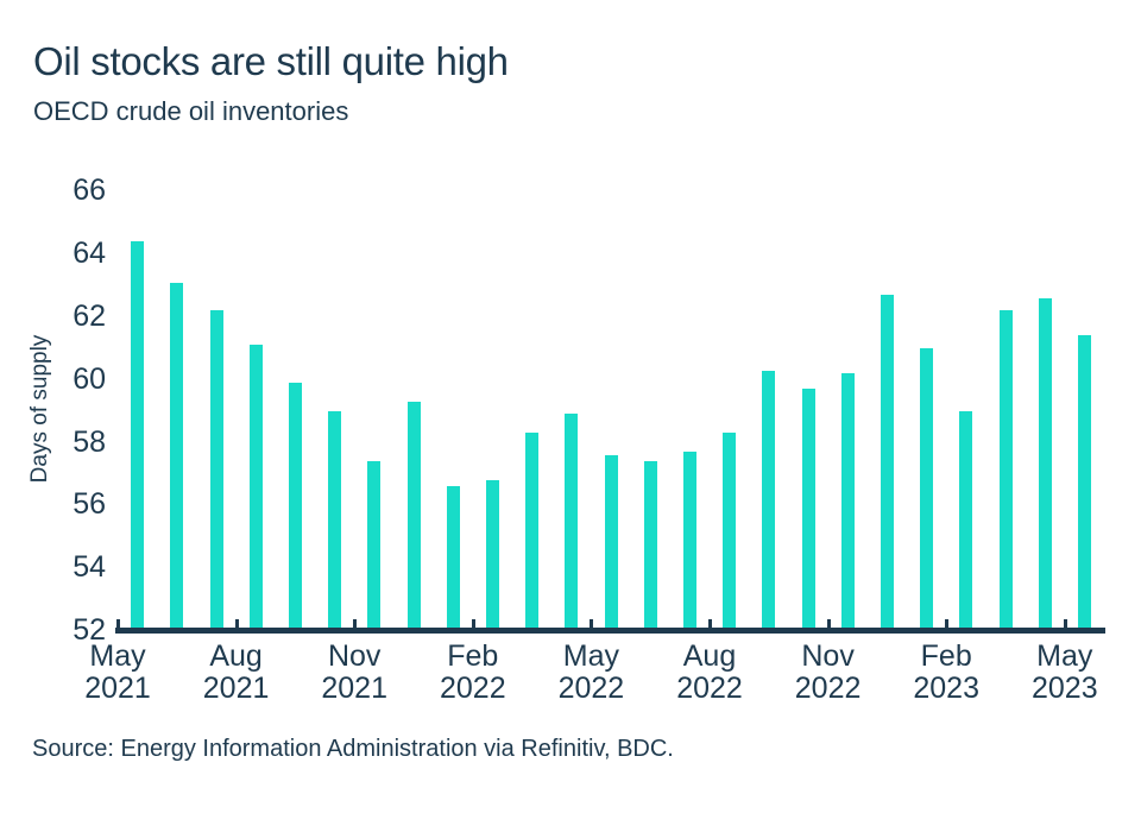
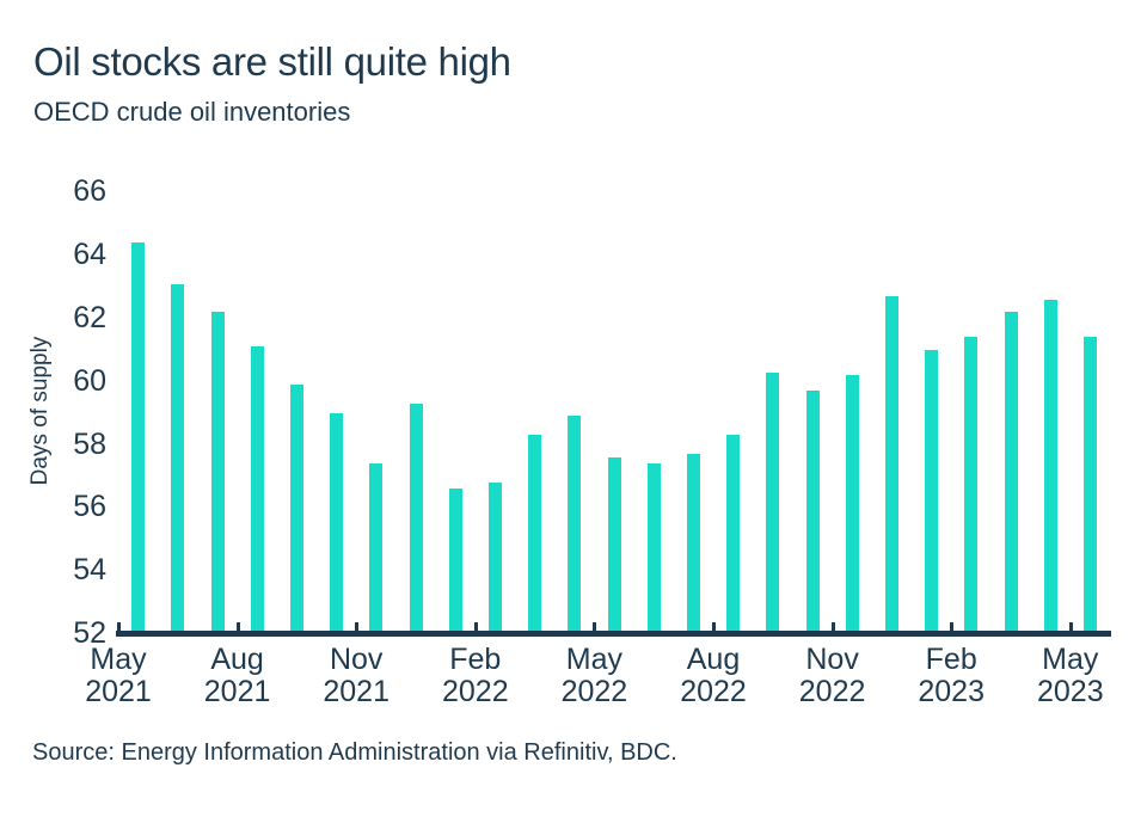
Feb 2023: 58.9 -> 61.3
